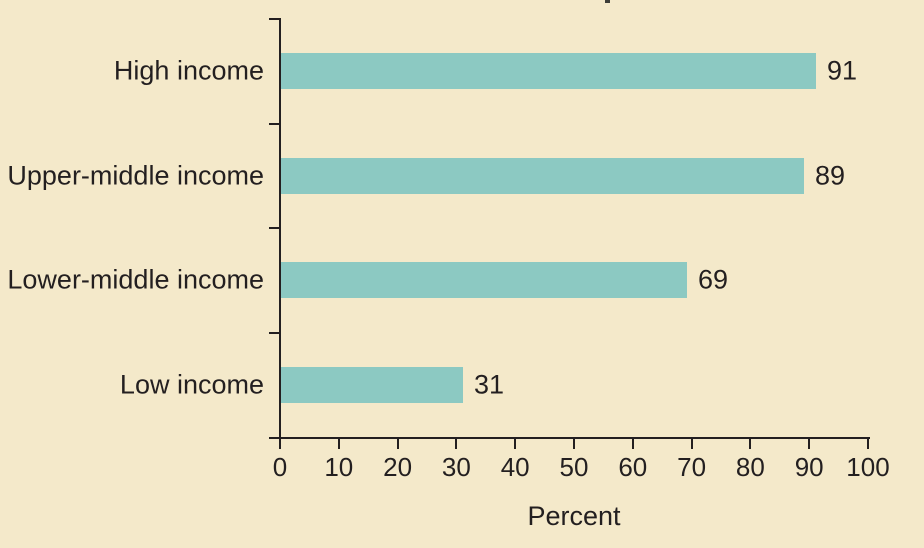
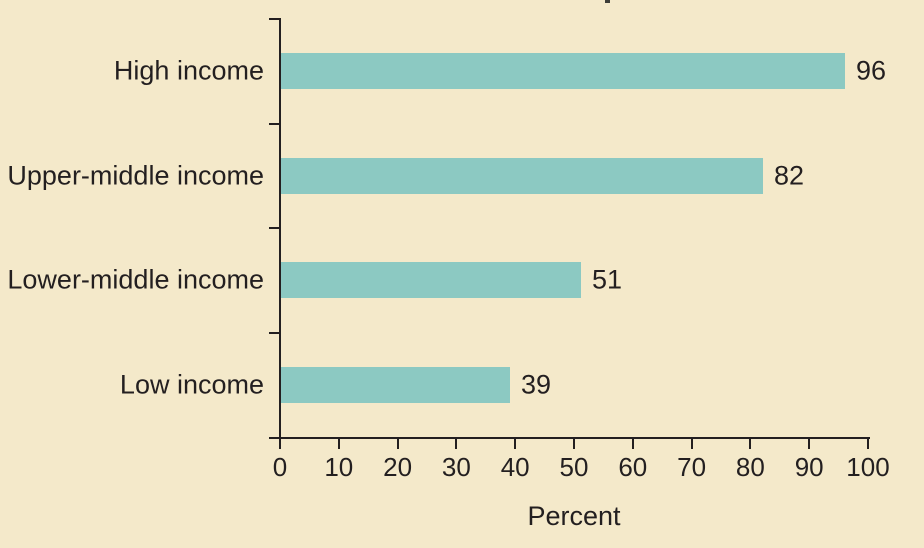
High income: 91 -> 96
Upper-middle income: 89 -> 82
Lower-middle income: 69 -> 51
Low income: 31 -> 39
